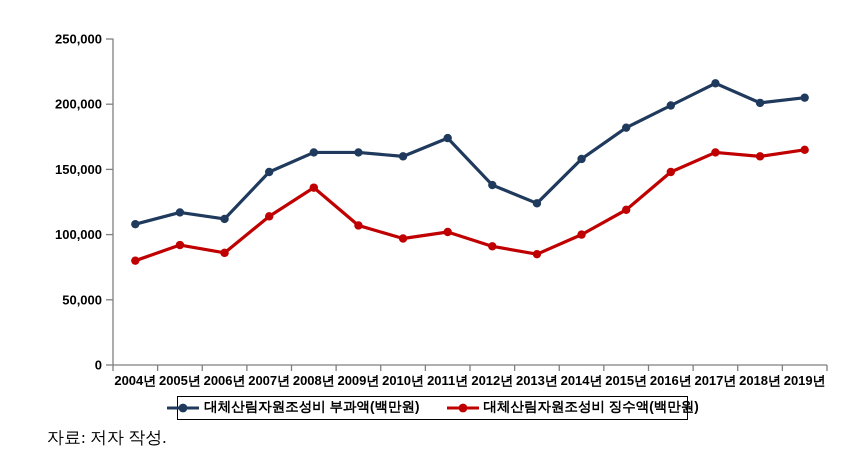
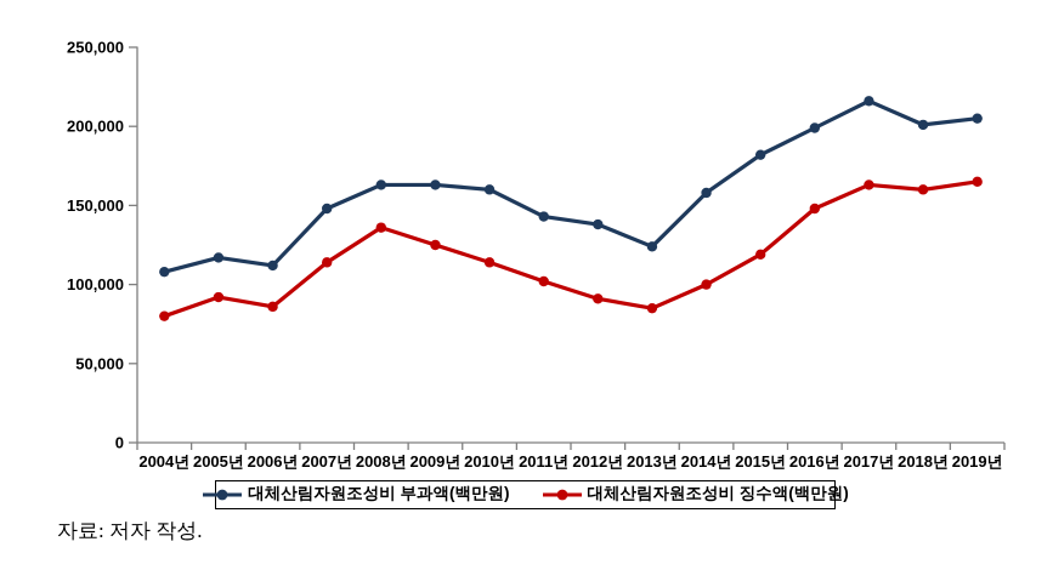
대체산림자원조성비 징수액(백만원)/2009년: 107000 -> 125000
대체산림자원조성비 징수액(백만원)/2010년: 97000 -> 114000
대체산림자원조성비 부과액(백만원)/2011년: 174000 -> 143000
